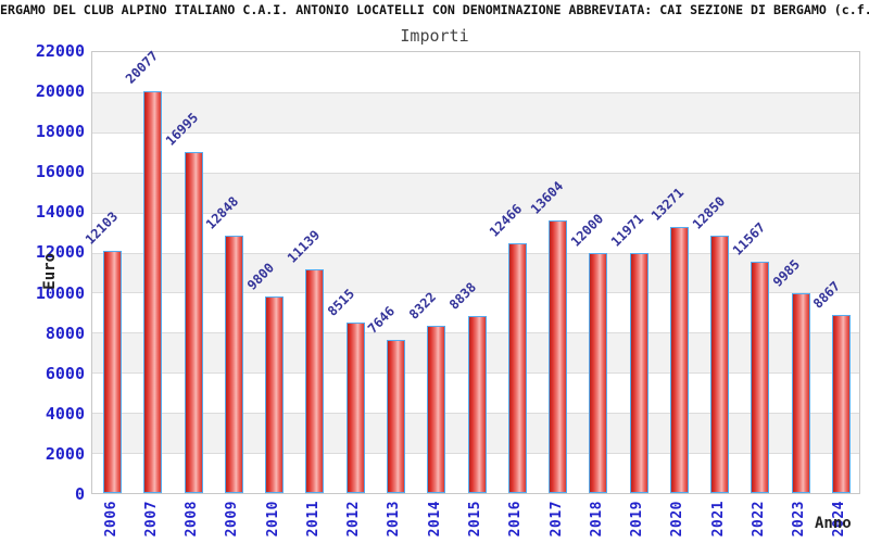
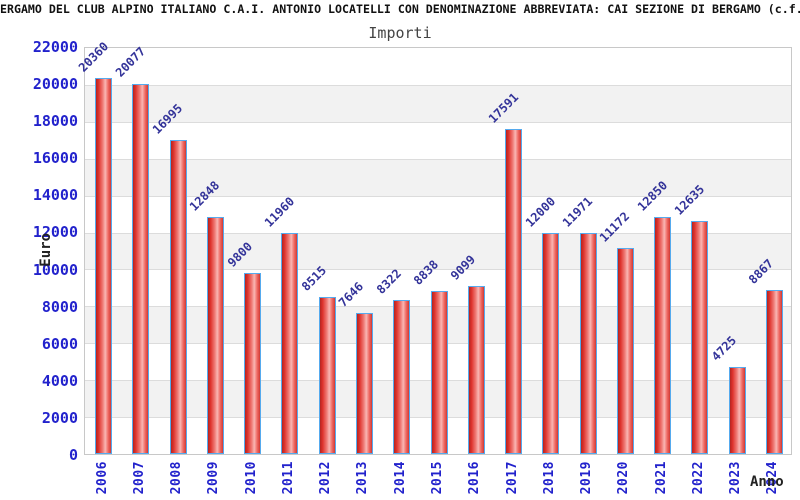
2006: 12103 -> 20360
2011: 11139 -> 11960
2016: 12466 -> 9099
2017: 13604 -> 17591
2020: 13271 -> 11172
2022: 11567 -> 12635
2023: 9985 -> 4725
